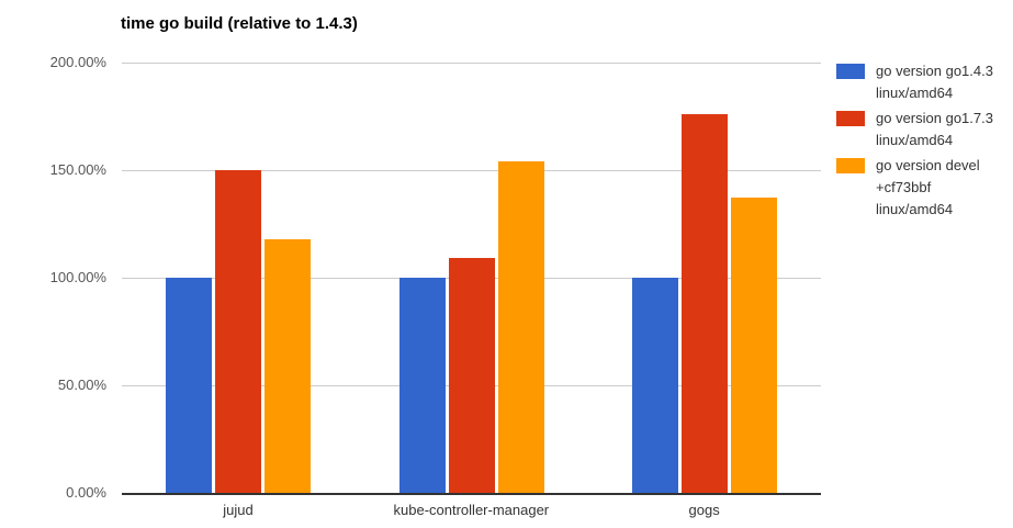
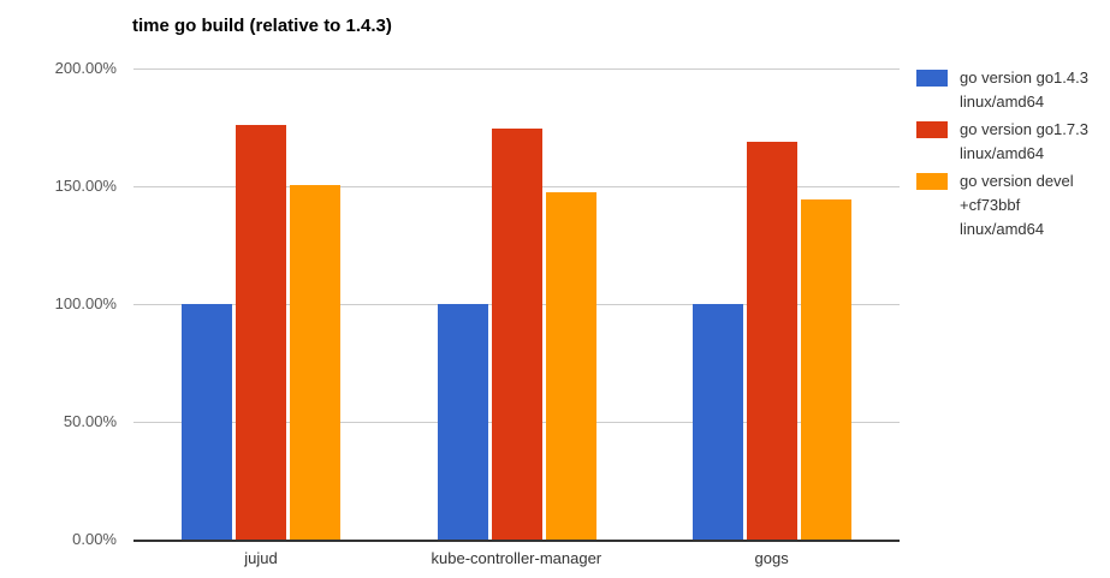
go version go1.7.3 linux/amd64/jujud: 150% -> 176%
go version devel +cf73bbf linux/amd64/jujud: 118% -> 150%
go version go1.7.3 linux/amd64/kube-controller-manager: 109% -> 174%
go version devel +cf73bbf linux/amd64/kube-controller-manager: 154% -> 147%
go version go1.7.3 linux/amd64/gogs: 176% -> 169%
go version devel +cf73bbf linux/amd64/gogs: 137% -> 144%
